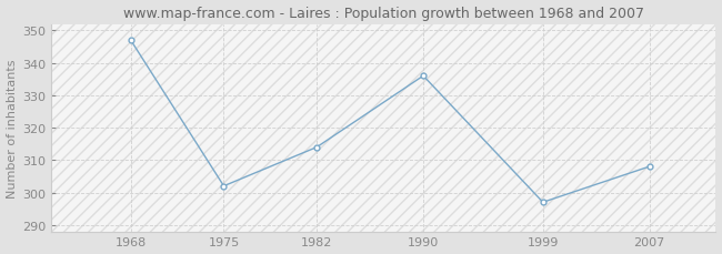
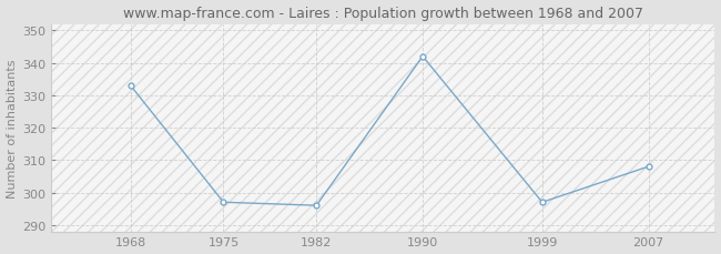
1968: 347 -> 333
1975: 302 -> 297
1982: 314 -> 296
1990: 336 -> 342
